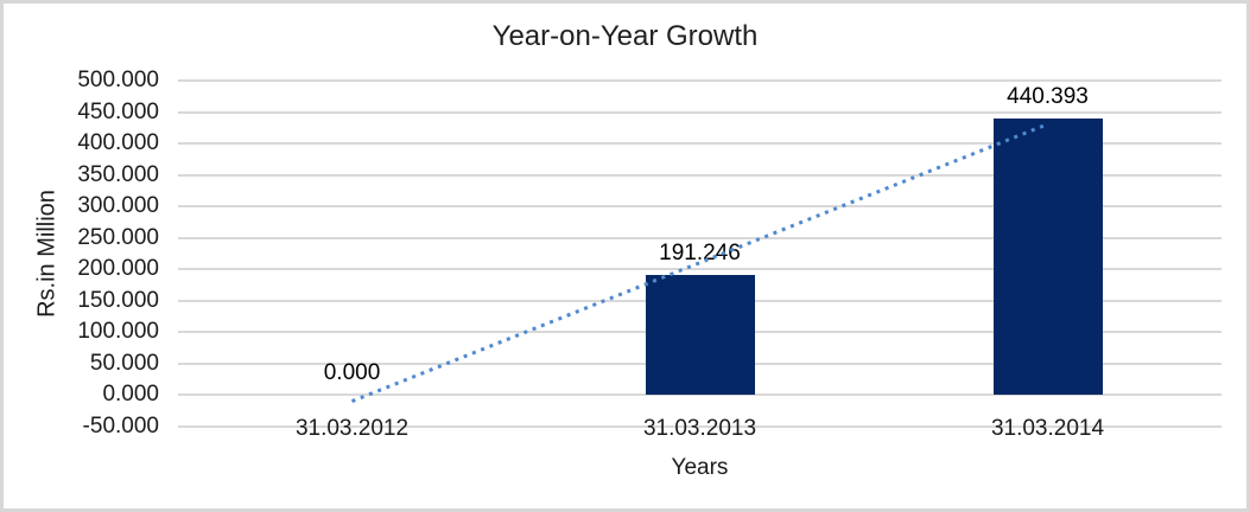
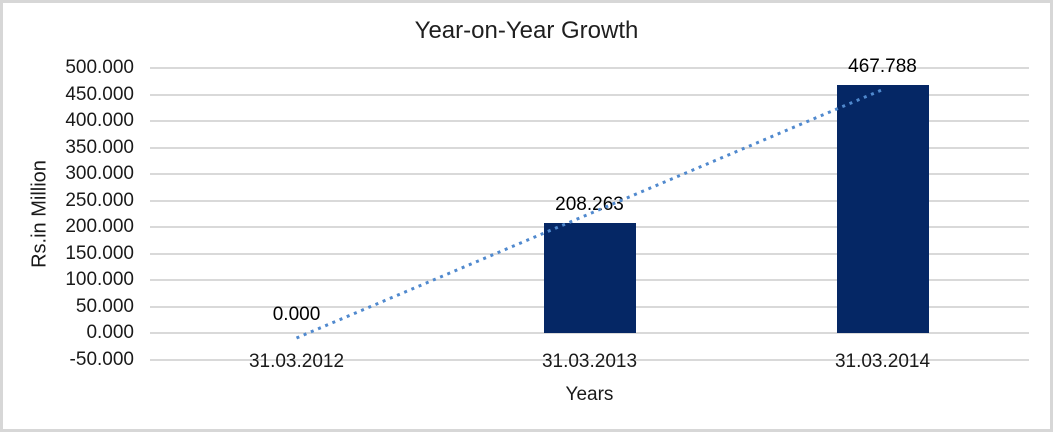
31.03.2013: 191.246 -> 208.263
31.03.2014: 440.393 -> 467.788
